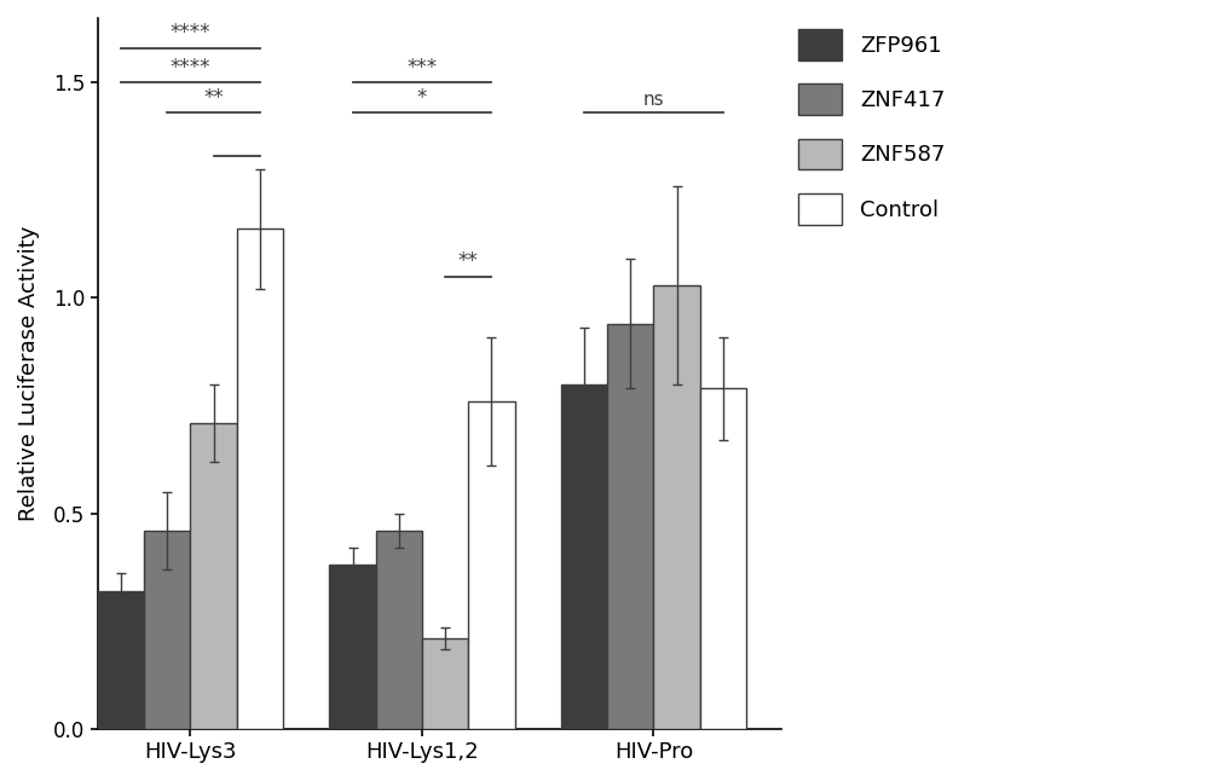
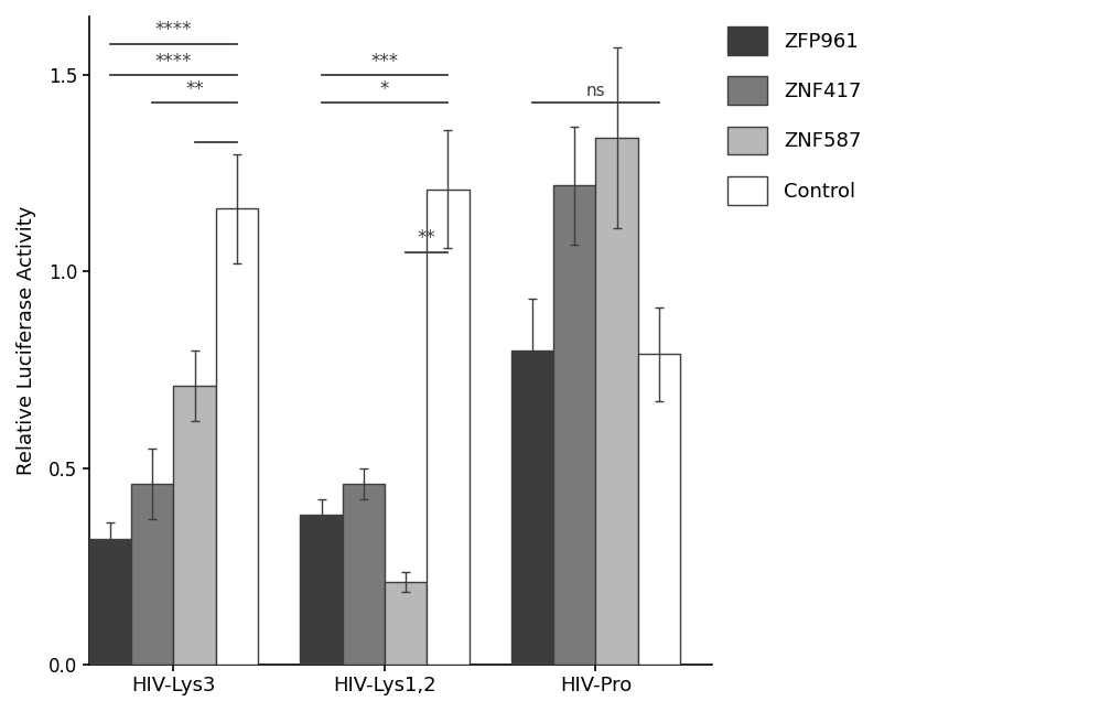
Control/HIV-Lys1,2: 0.76 -> 1.21
ZNF417/HIV-Pro: 0.94 -> 1.22
ZNF587/HIV-Pro: 1.03 -> 1.34
